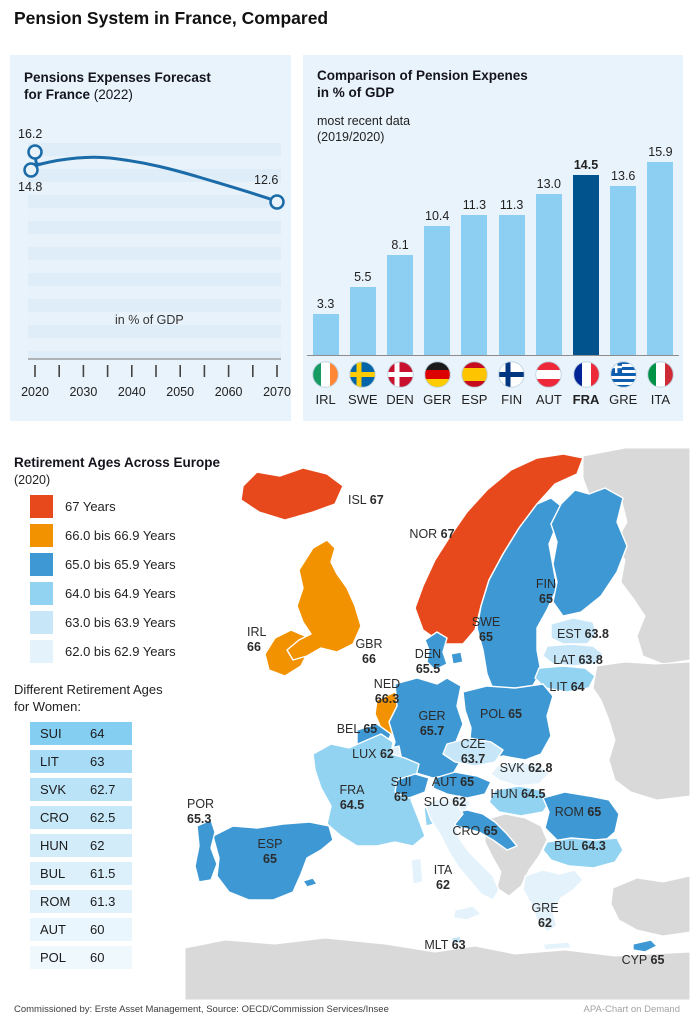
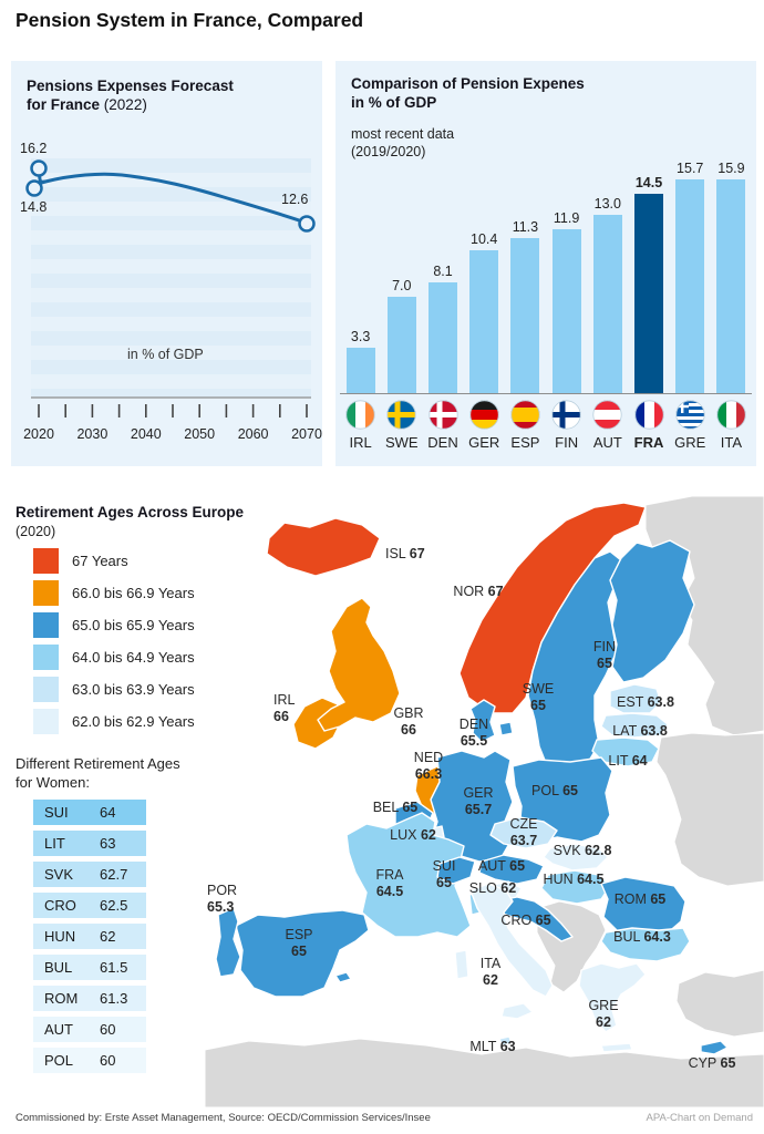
Comparison of Pension Expenes in % of GDP/SWE: 5.5 -> 7.0
Comparison of Pension Expenes in % of GDP/FIN: 11.3 -> 11.9
Comparison of Pension Expenes in % of GDP/GRE: 13.6 -> 15.7
